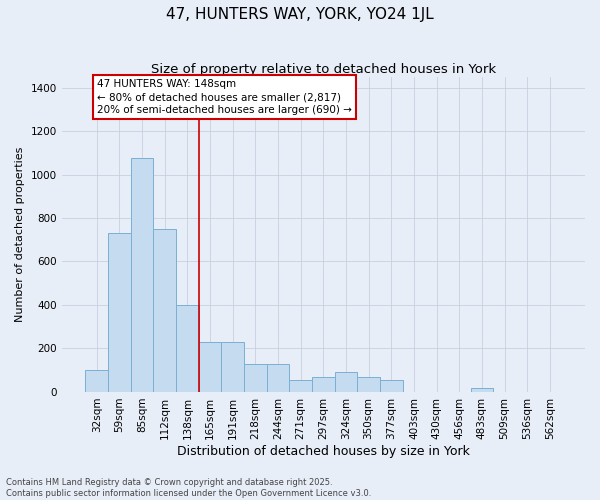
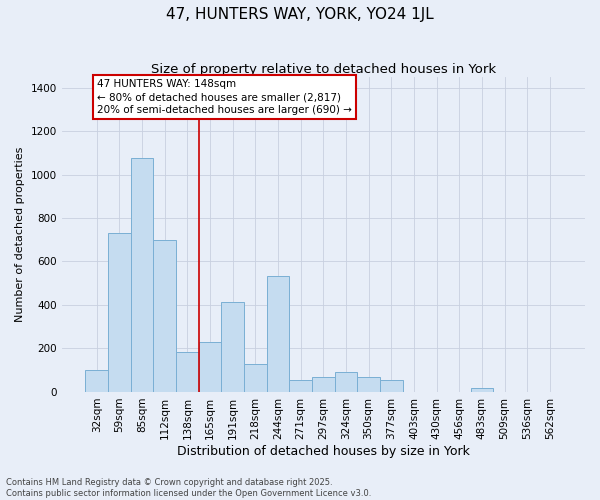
112sqm: 750 -> 700
138sqm: 400 -> 185
191sqm: 230 -> 415
244sqm: 130 -> 535
